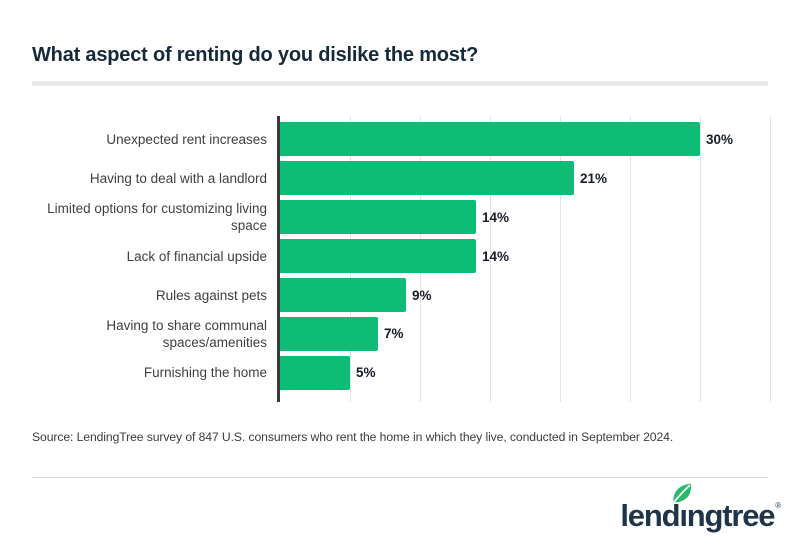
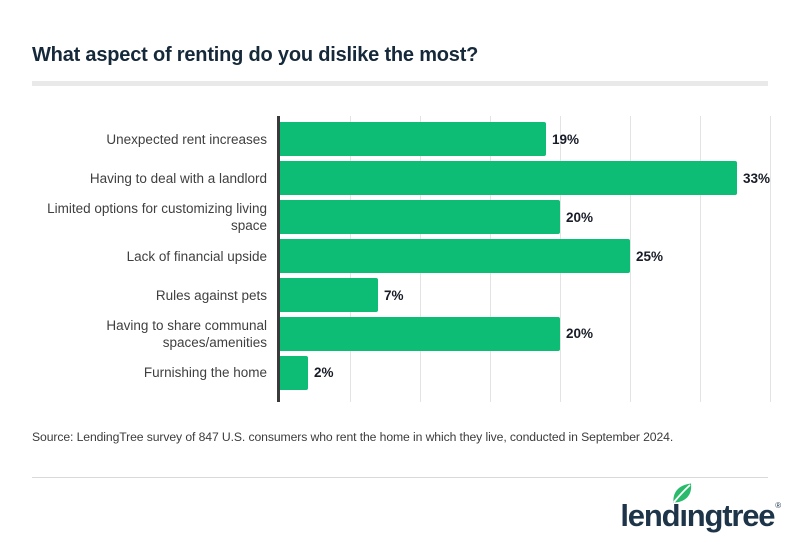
Unexpected rent increases: 30% -> 19%
Having to deal with a landlord: 21% -> 33%
Limited options for customizing living space: 14% -> 20%
Lack of financial upside: 14% -> 25%
Rules against pets: 9% -> 7%
Having to share communal spaces/amenities: 7% -> 20%
Furnishing the home: 5% -> 2%
